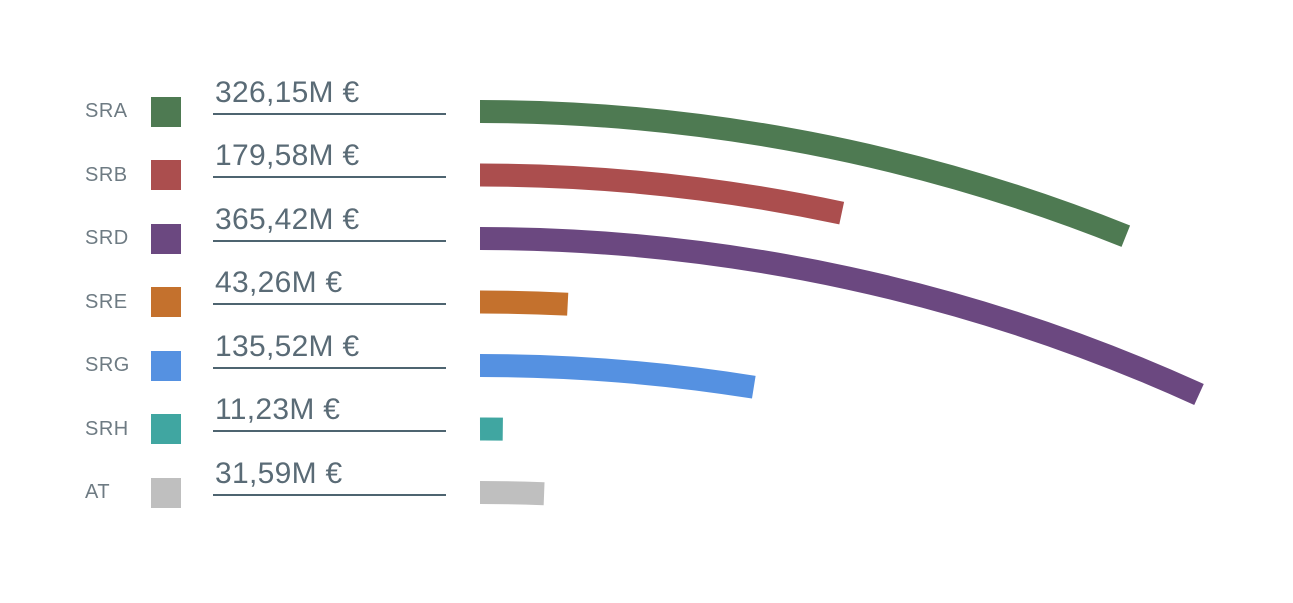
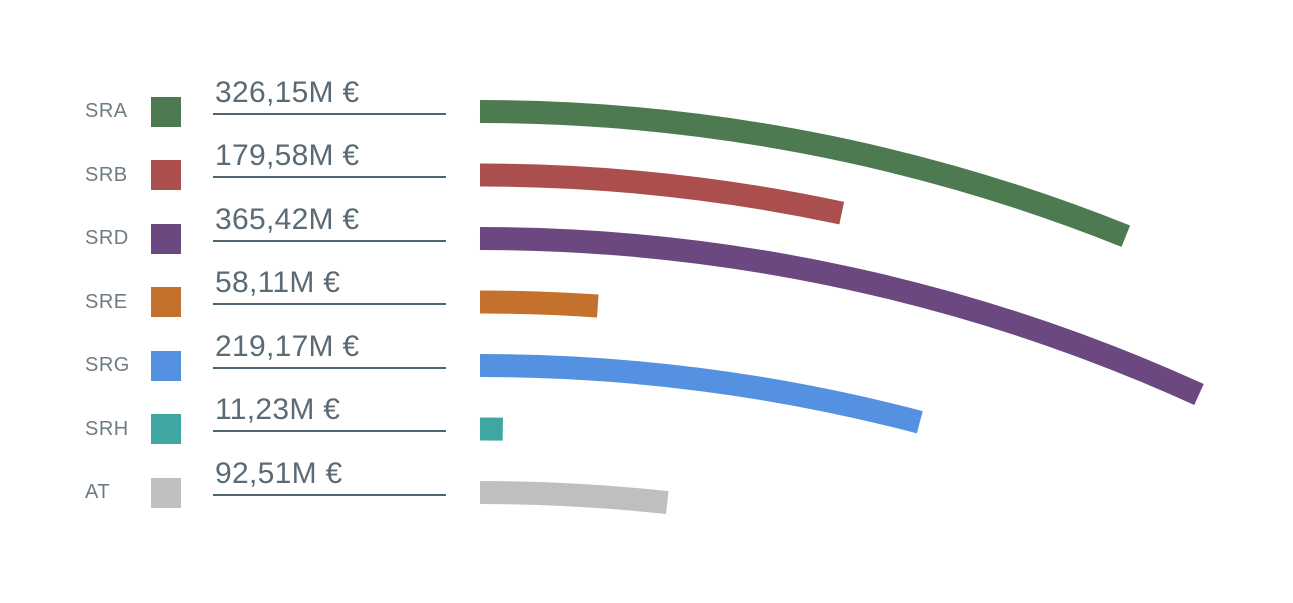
SRE: 43,26M -> 58,11M
SRG: 135,52M -> 219,17M
AT: 31,59M -> 92,51M
